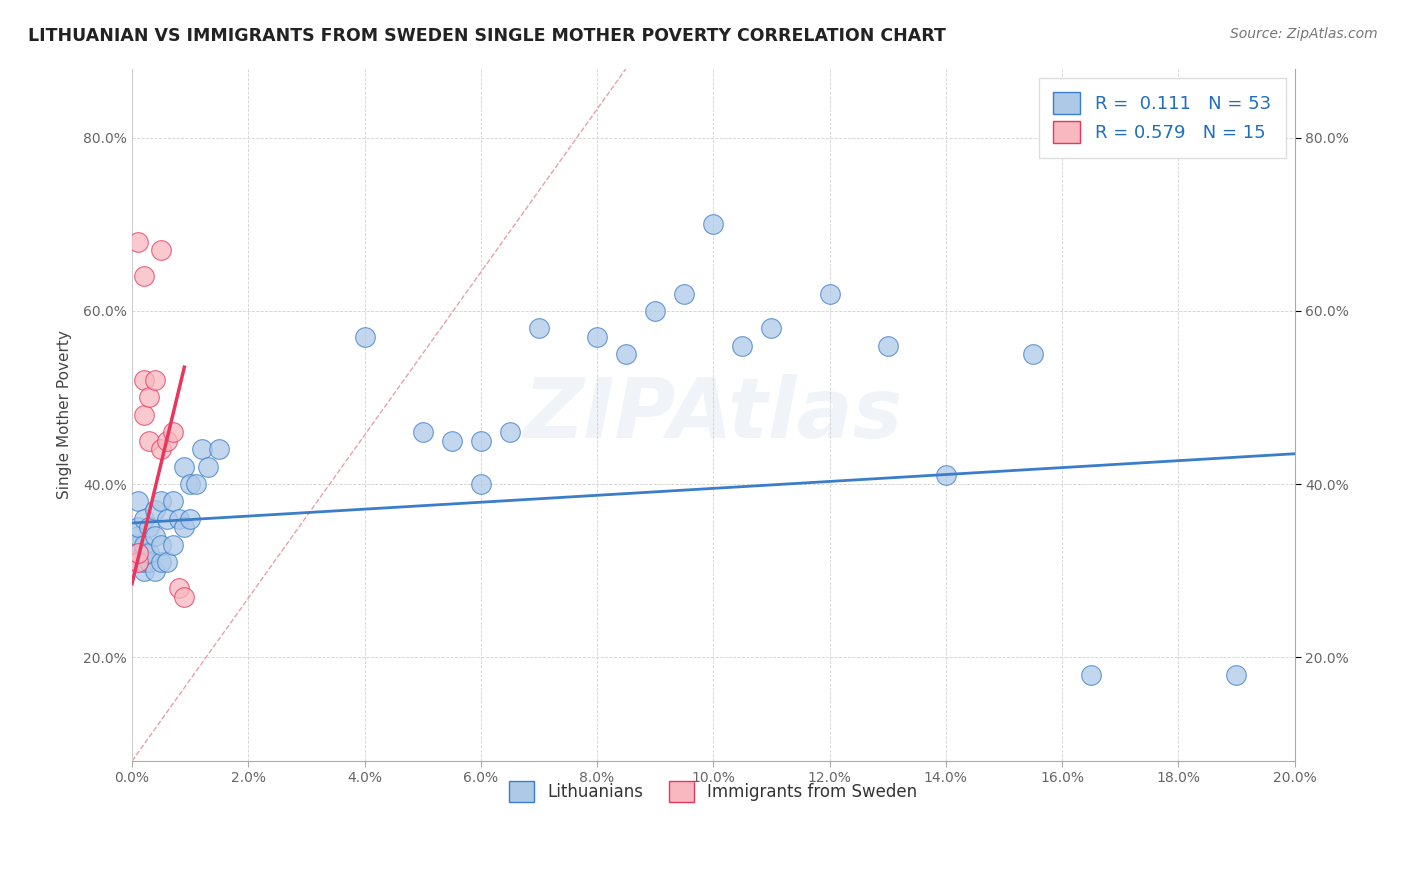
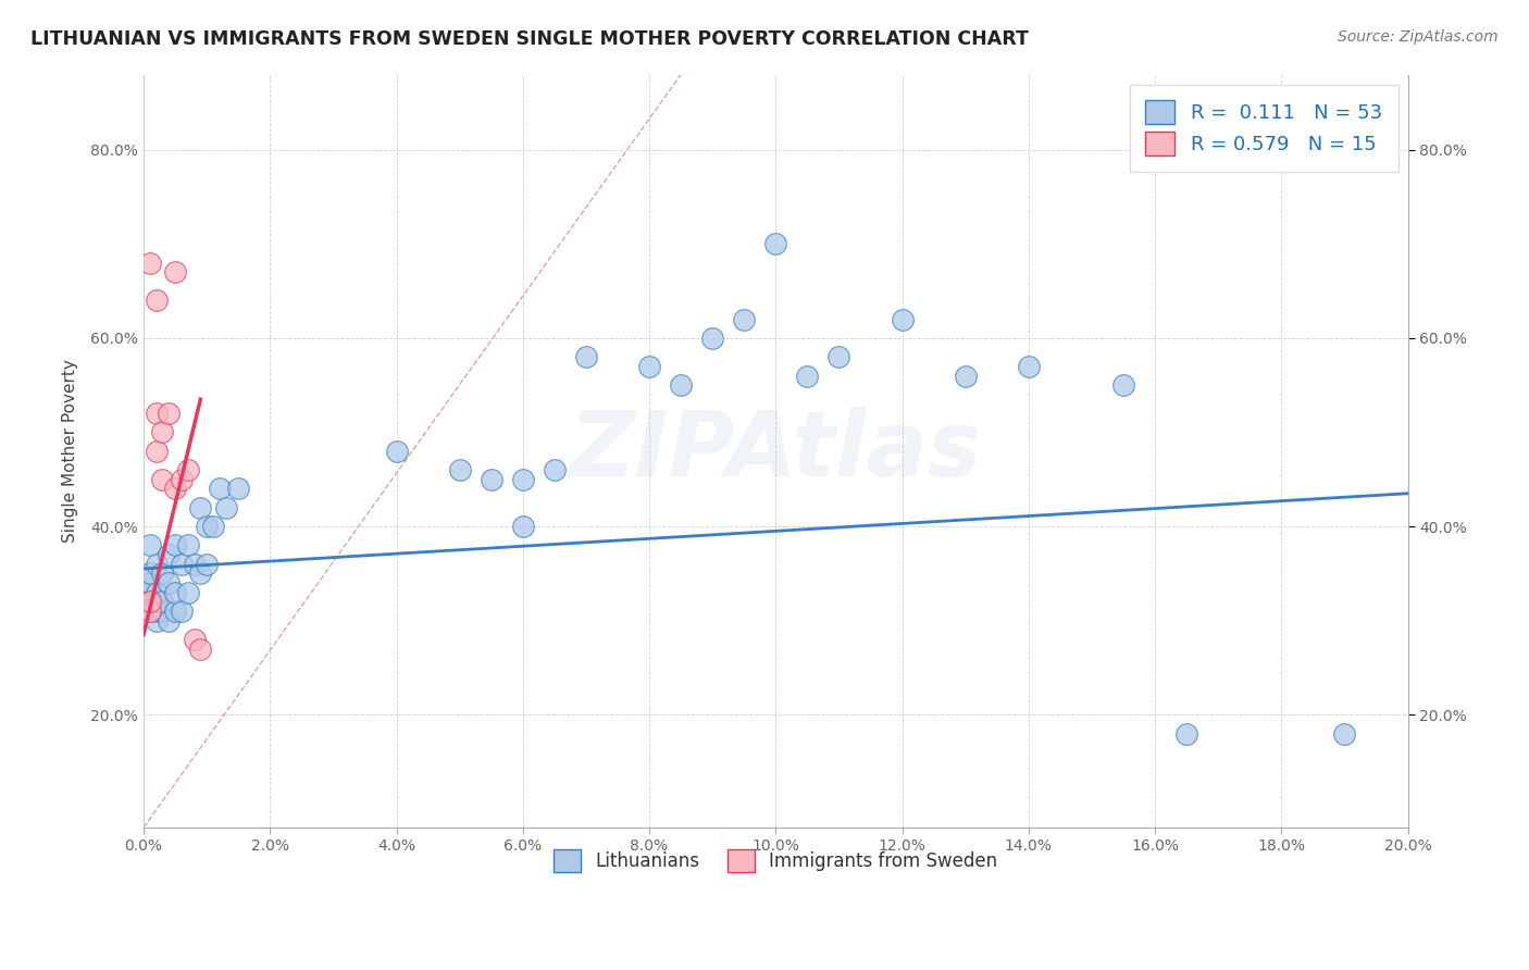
Lithuanians/4.0%: 57% -> 48%
Lithuanians/14.0%: 41% -> 57%
